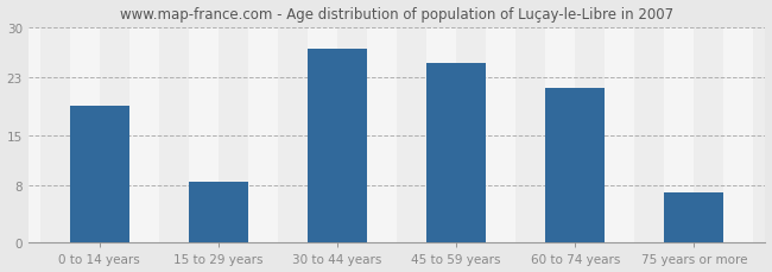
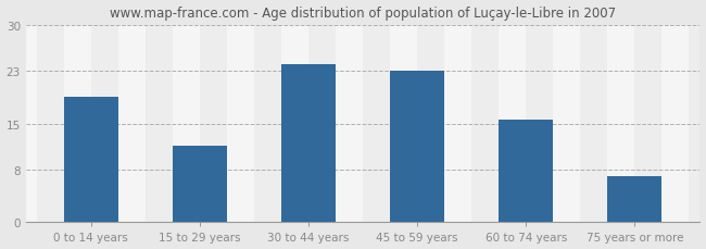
15 to 29 years: 8.5 -> 11.6
30 to 44 years: 27.0 -> 24.0
45 to 59 years: 25.0 -> 23.0
60 to 74 years: 21.5 -> 15.6
